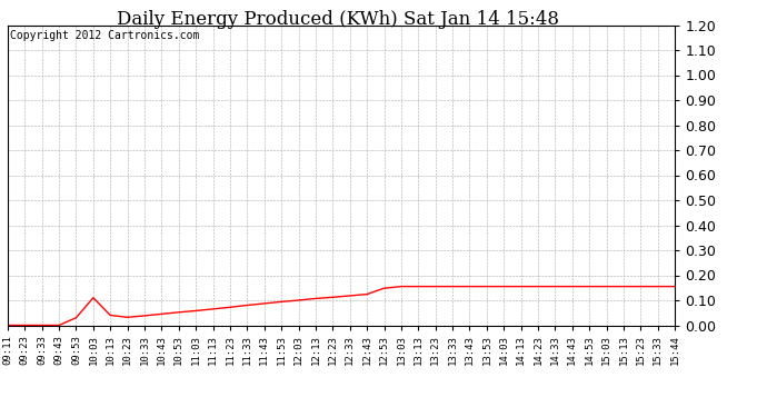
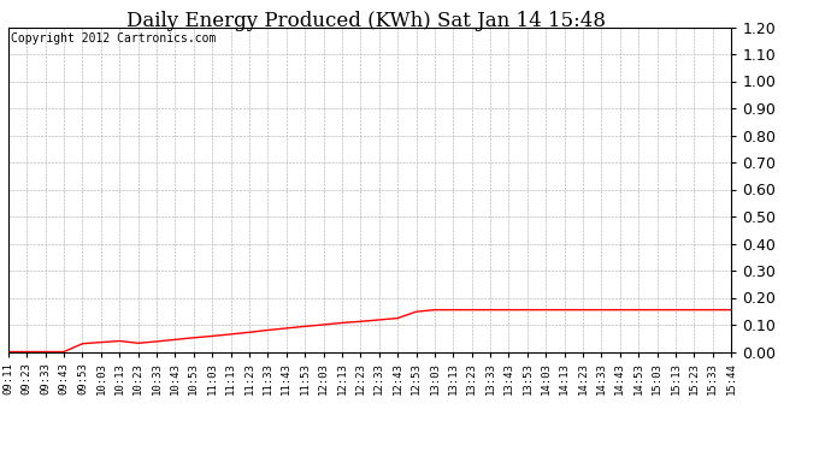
10:03: 0.110 -> 0.035
